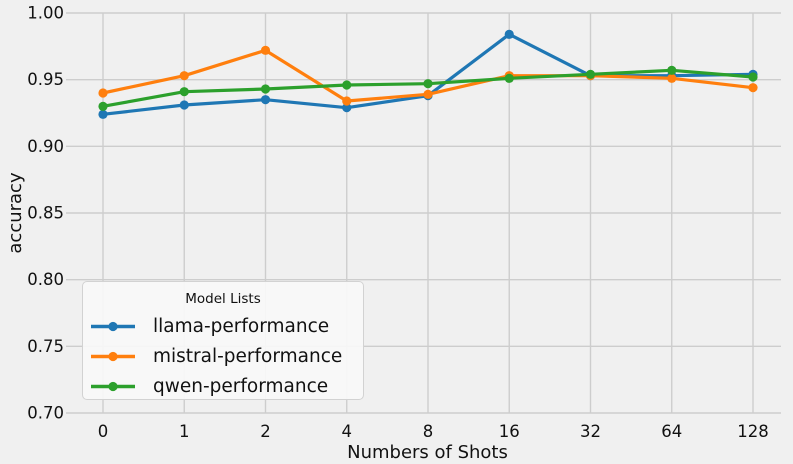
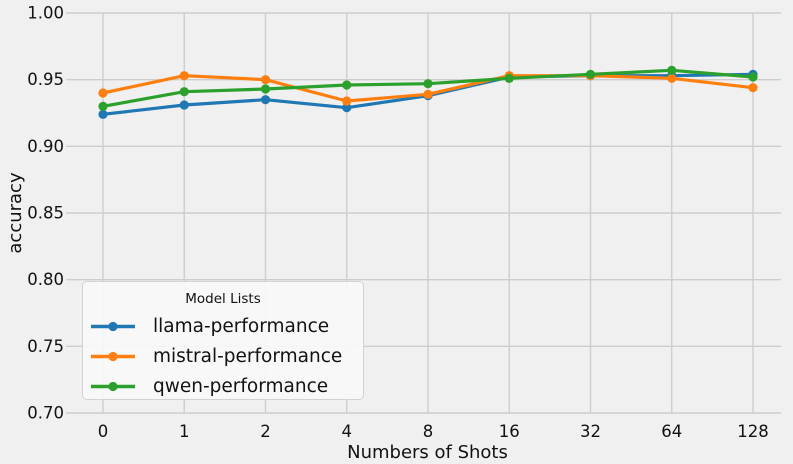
mistral-performance/2: 0.972 -> 0.950
llama-performance/16: 0.984 -> 0.952
